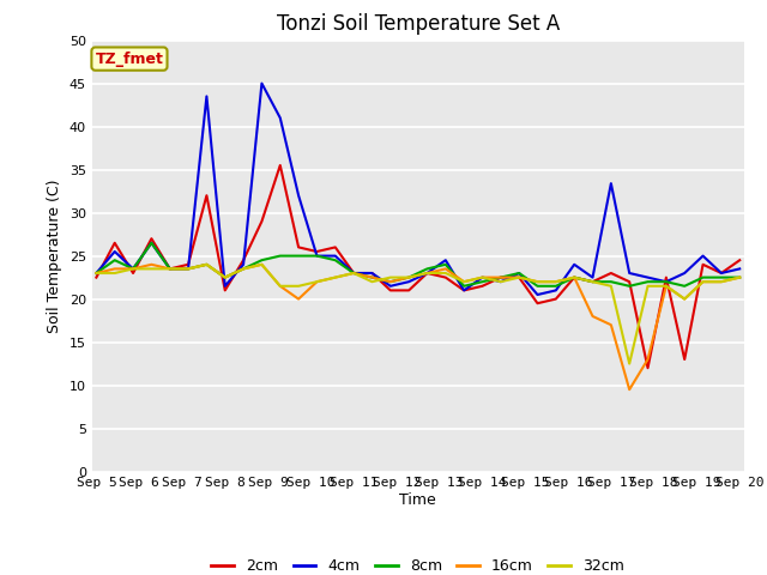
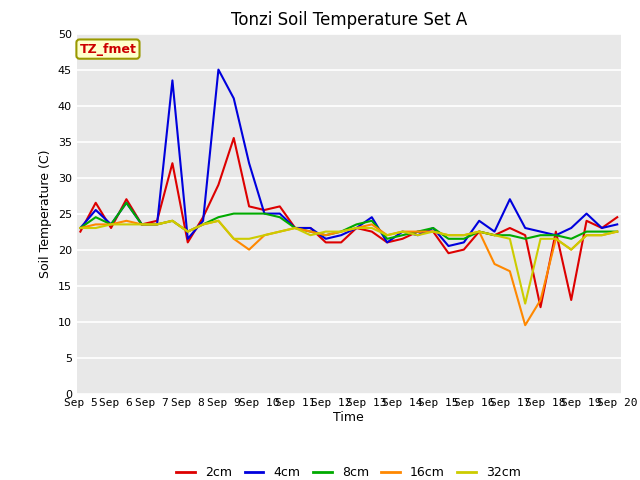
4cm/Sep 17: 33.4 -> 27.0
